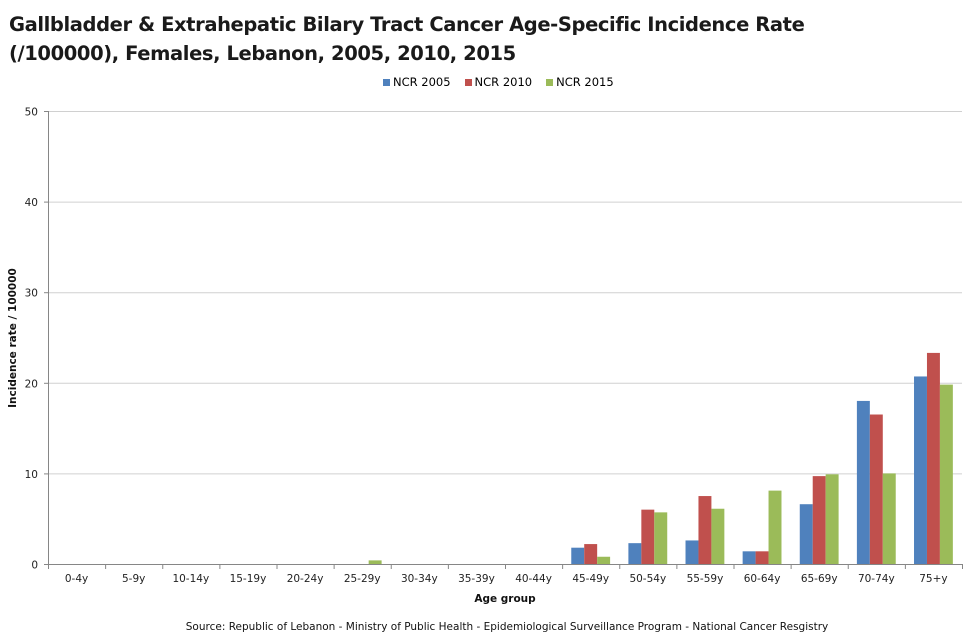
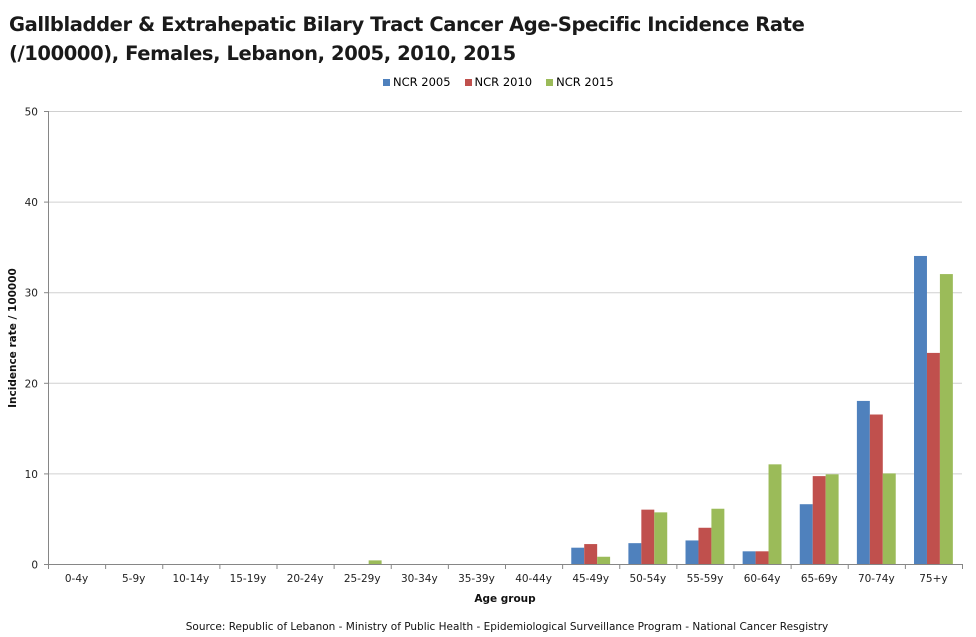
NCR 2010/55-59y: 8 -> 4
NCR 2015/60-64y: 8 -> 11
NCR 2005/75+y: 21 -> 34
NCR 2015/75+y: 20 -> 32
